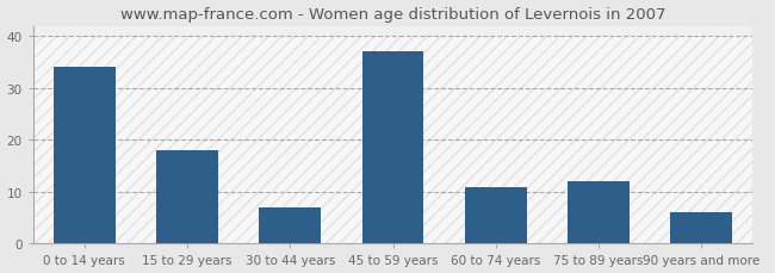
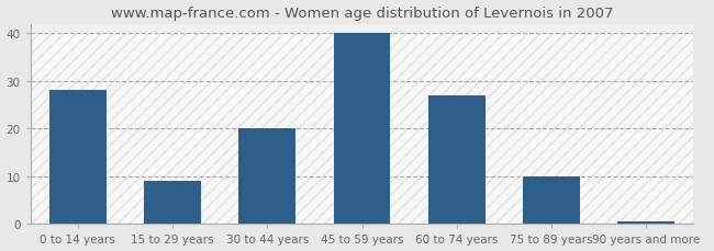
0 to 14 years: 34.0 -> 28.0
15 to 29 years: 18.0 -> 9.0
30 to 44 years: 7.0 -> 20.0
45 to 59 years: 37.0 -> 40.0
60 to 74 years: 11.0 -> 27.0
75 to 89 years: 12.0 -> 10.0
90 years and more: 6.0 -> 0.5
